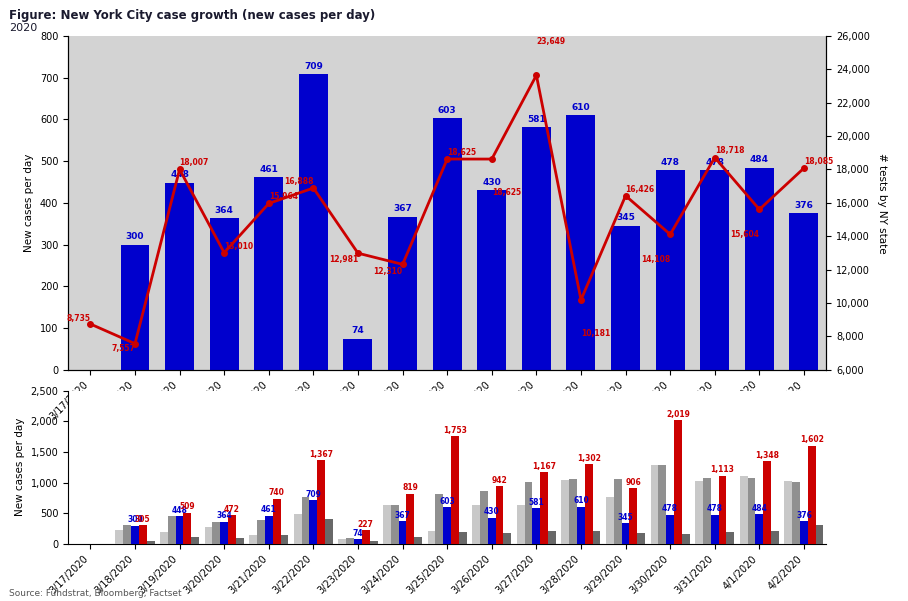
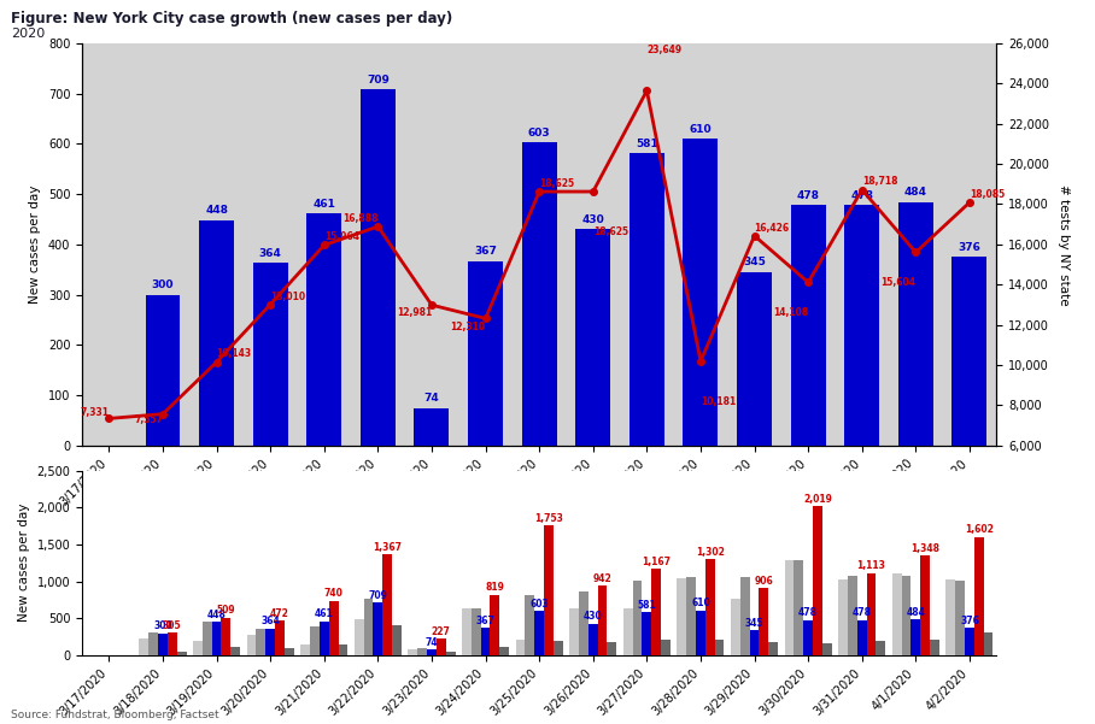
NY State tests (right scale)/3/17/2020: 8,735 -> 7,331
NY State tests (right scale)/3/19/2020: 18,007 -> 10,143
